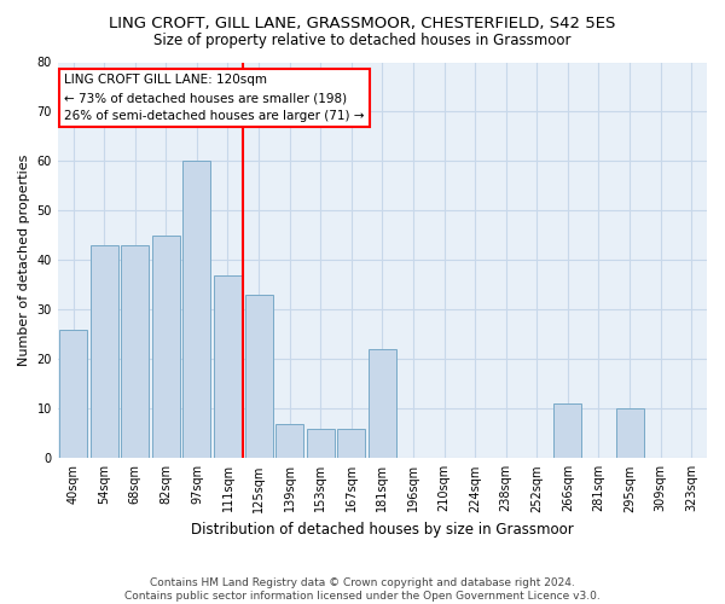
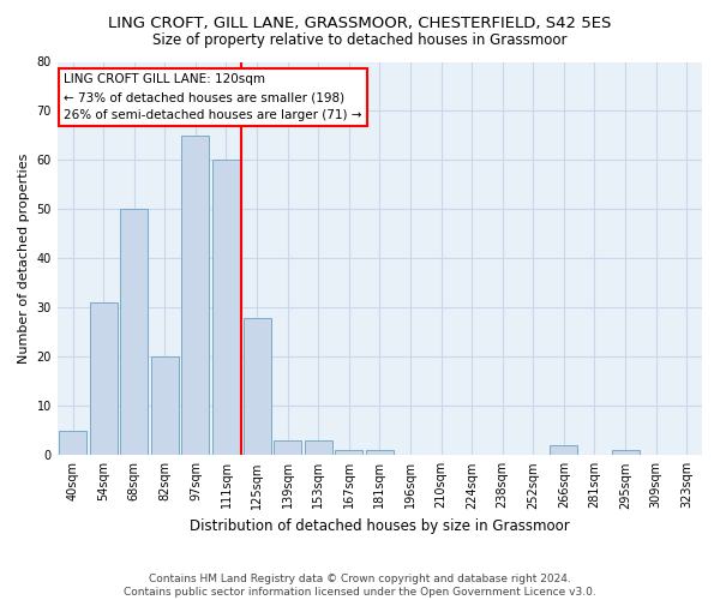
40sqm: 26 -> 5
54sqm: 43 -> 31
68sqm: 43 -> 50
82sqm: 45 -> 20
97sqm: 60 -> 65
111sqm: 37 -> 60
125sqm: 33 -> 28
139sqm: 7 -> 3
153sqm: 6 -> 3
167sqm: 6 -> 1
181sqm: 22 -> 1
266sqm: 11 -> 2
295sqm: 10 -> 1
